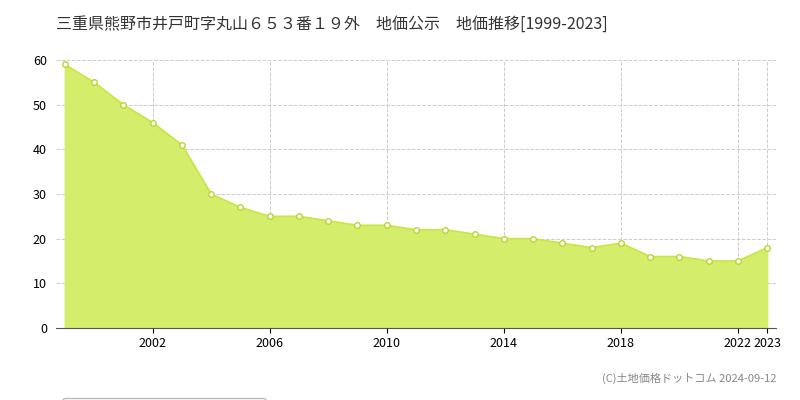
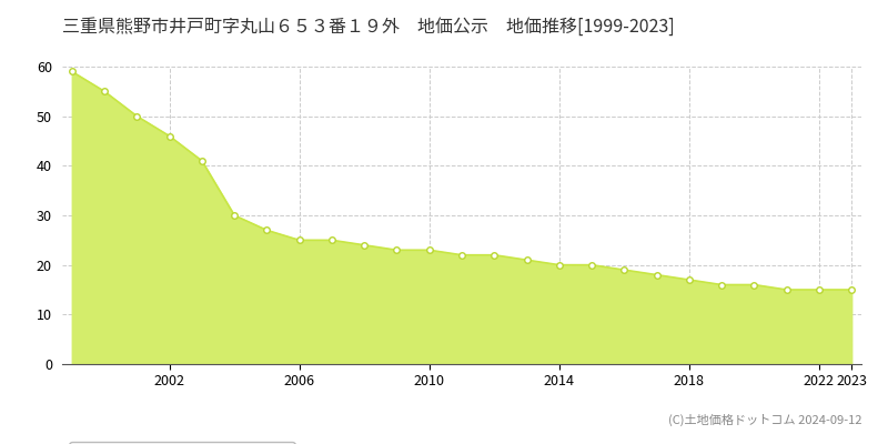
2018: 19 -> 17
2023: 18 -> 15
